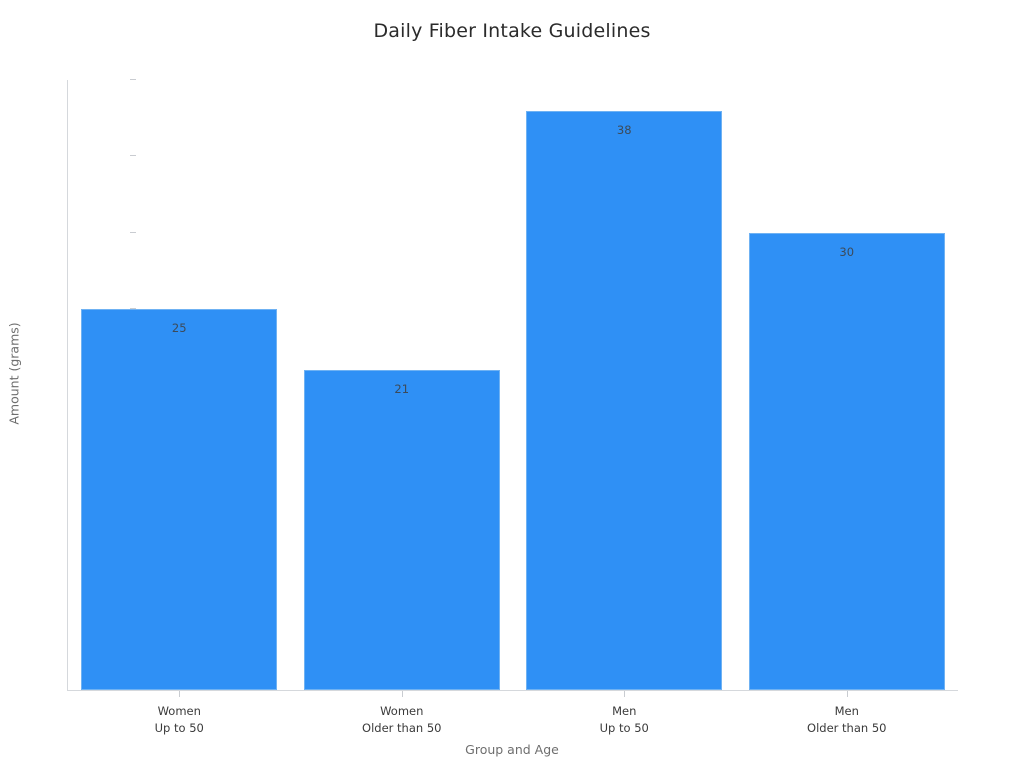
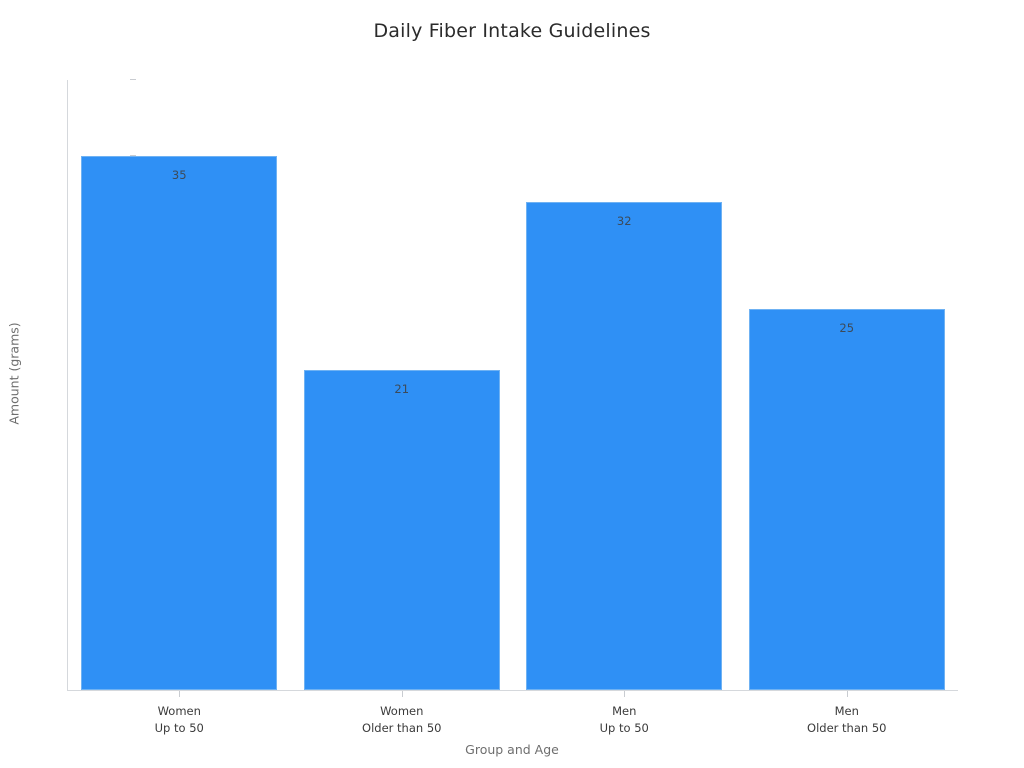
Women Up to 50: 25 -> 35
Men Up to 50: 38 -> 32
Men Older than 50: 30 -> 25
